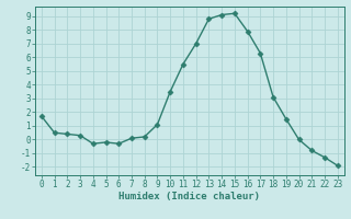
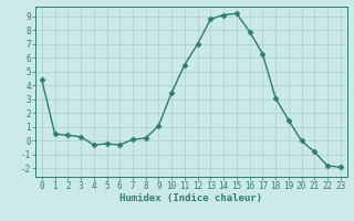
0: 1.7 -> 4.4
22: -1.3 -> -1.8
